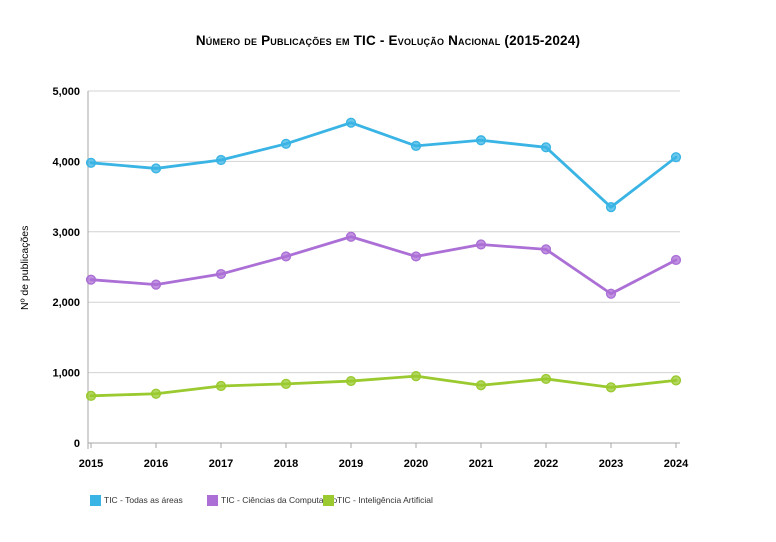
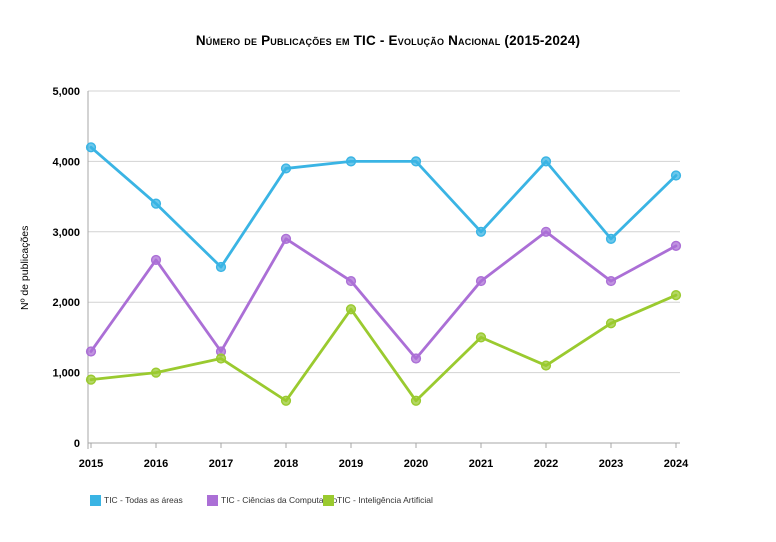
TIC - Todas as áreas/2015: 4000 -> 4200
TIC - Ciências da Computação/2015: 2300 -> 1300
TIC - Inteligência Artificial/2015: 700 -> 900
TIC - Todas as áreas/2016: 3900 -> 3400
TIC - Ciências da Computação/2016: 2200 -> 2600
TIC - Inteligência Artificial/2016: 700 -> 1000
TIC - Todas as áreas/2017: 4000 -> 2500
TIC - Ciências da Computação/2017: 2400 -> 1300
TIC - Inteligência Artificial/2017: 800 -> 1200
TIC - Todas as áreas/2018: 4200 -> 3900
TIC - Ciências da Computação/2018: 2600 -> 2900
TIC - Inteligência Artificial/2018: 800 -> 600
TIC - Todas as áreas/2019: 4600 -> 4000
TIC - Ciências da Computação/2019: 2900 -> 2300
TIC - Inteligência Artificial/2019: 900 -> 1900
TIC - Todas as áreas/2020: 4200 -> 4000
TIC - Ciências da Computação/2020: 2600 -> 1200
TIC - Inteligência Artificial/2020: 1000 -> 600
TIC - Todas as áreas/2021: 4300 -> 3000
TIC - Ciências da Computação/2021: 2800 -> 2300
TIC - Inteligência Artificial/2021: 800 -> 1500
TIC - Todas as áreas/2022: 4200 -> 4000
TIC - Ciências da Computação/2022: 2800 -> 3000
TIC - Inteligência Artificial/2022: 900 -> 1100
TIC - Todas as áreas/2023: 3400 -> 2900
TIC - Ciências da Computação/2023: 2100 -> 2300
TIC - Inteligência Artificial/2023: 800 -> 1700
TIC - Todas as áreas/2024: 4100 -> 3800
TIC - Ciências da Computação/2024: 2600 -> 2800
TIC - Inteligência Artificial/2024: 900 -> 2100
